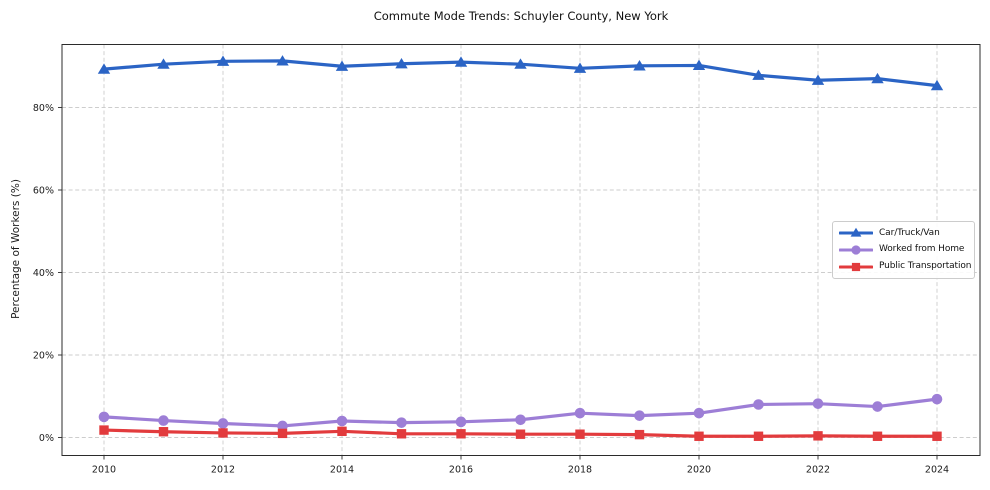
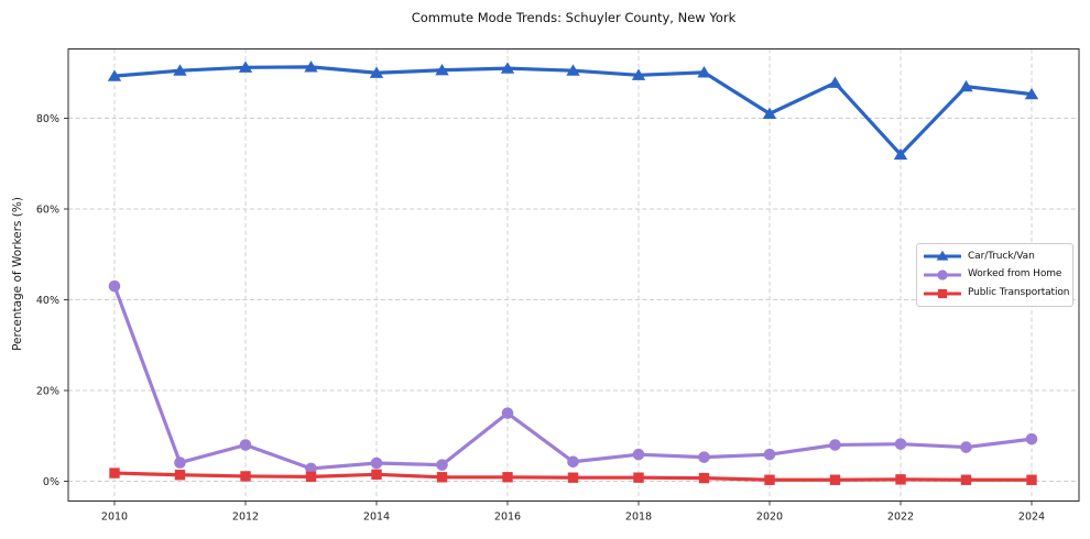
Worked from Home/2010: 5% -> 43%
Worked from Home/2012: 3% -> 8%
Worked from Home/2016: 4% -> 15%
Car/Truck/Van/2020: 90% -> 81%
Car/Truck/Van/2022: 87% -> 72%
